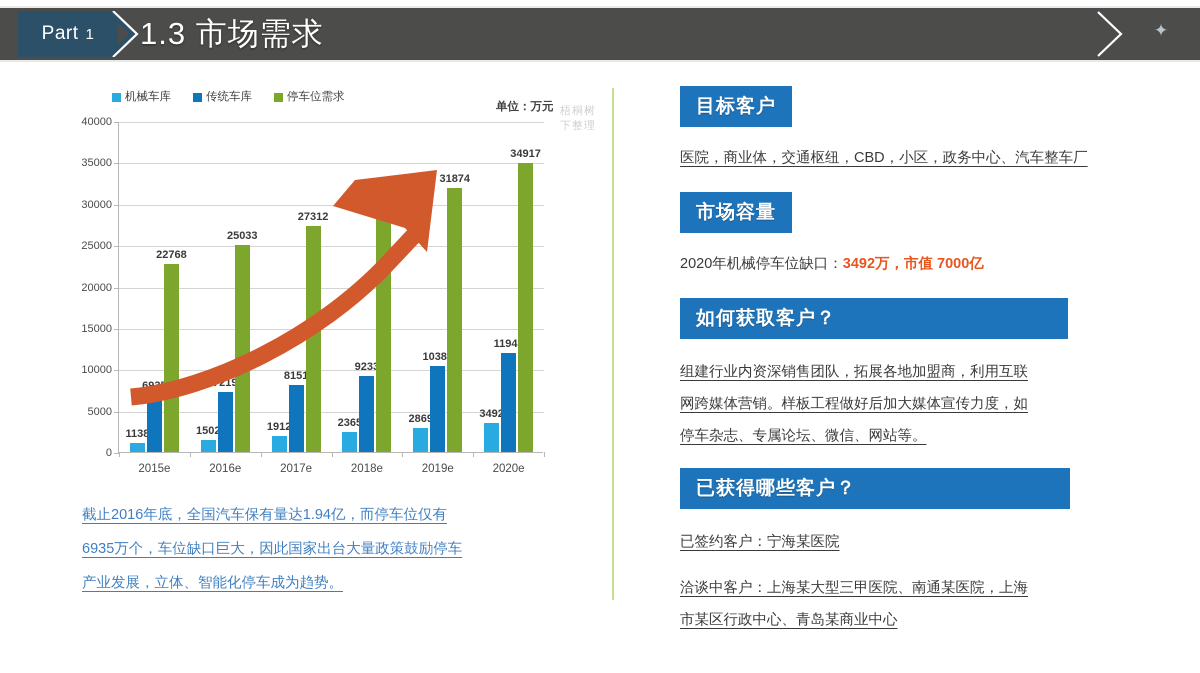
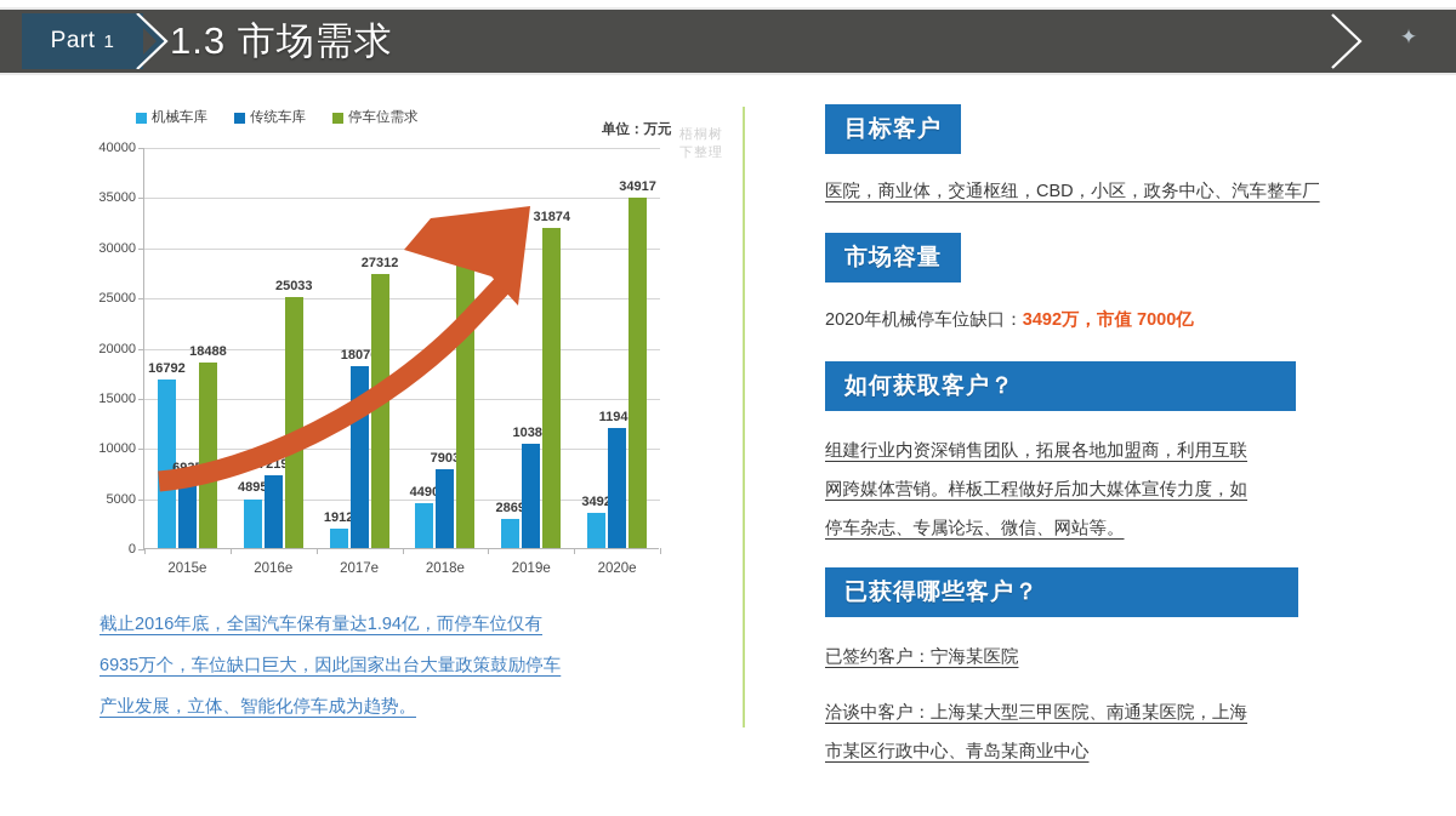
机械车库/2015e: 1138 -> 16792
停车位需求/2015e: 22768 -> 18488
机械车库/2016e: 1502 -> 4895
传统车库/2017e: 8151 -> 18076
机械车库/2018e: 2365 -> 4490
传统车库/2018e: 9233 -> 7903
